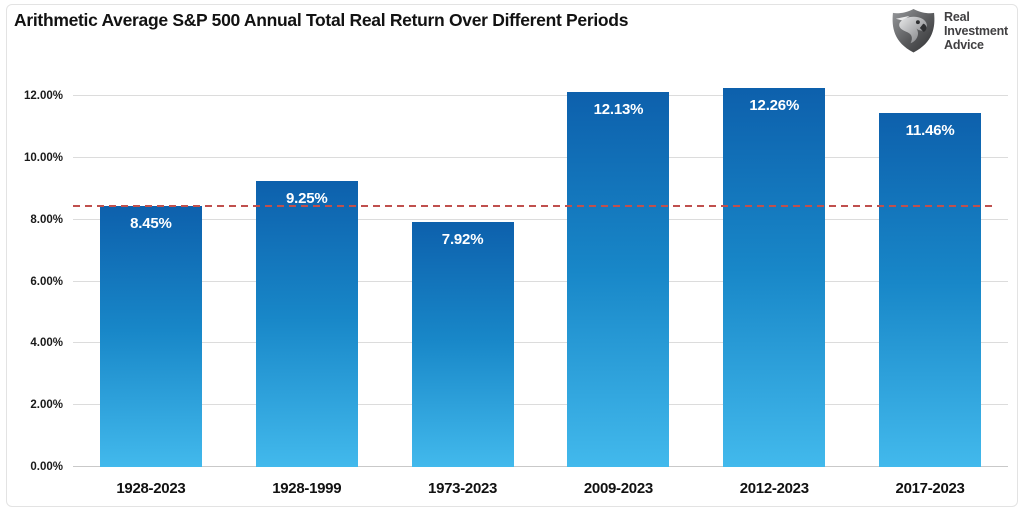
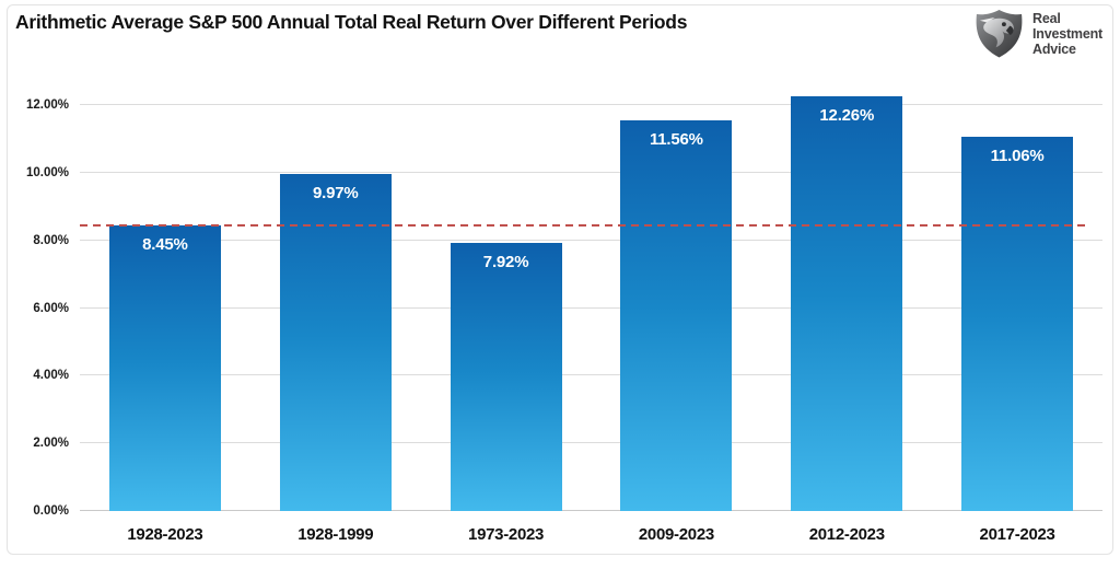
1928-1999: 9.25% -> 9.97%
2009-2023: 12.13% -> 11.56%
2017-2023: 11.46% -> 11.06%
